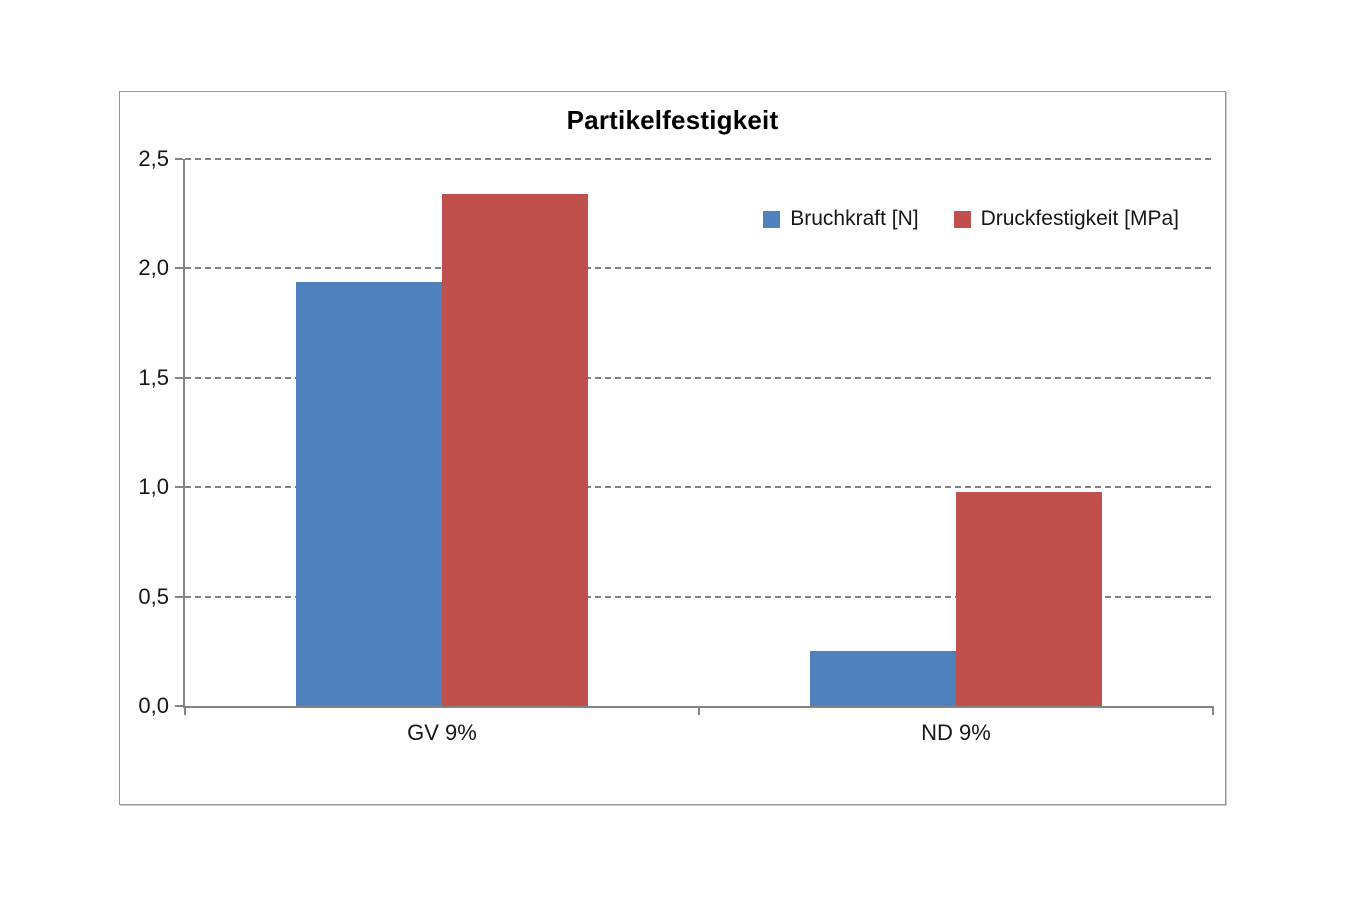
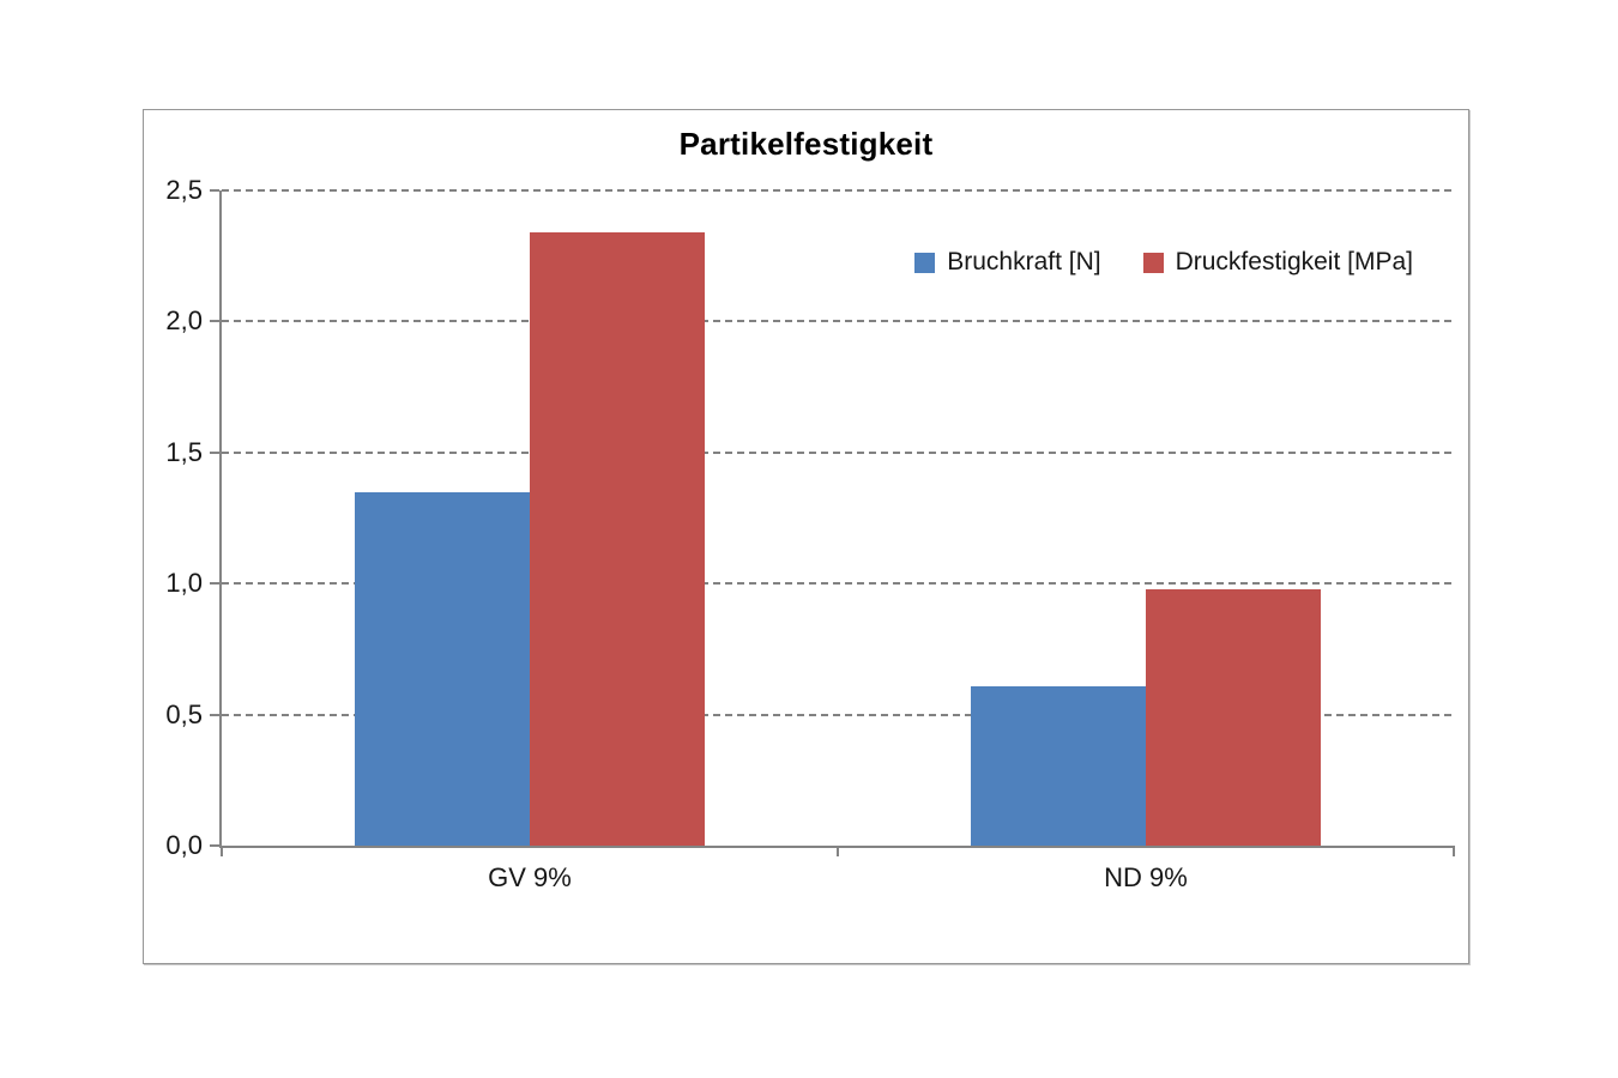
Bruchkraft [N]/GV 9%: 1,94 -> 1,35
Bruchkraft [N]/ND 9%: 0,25 -> 0,61
